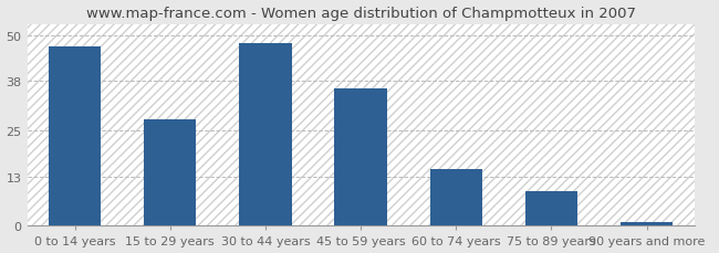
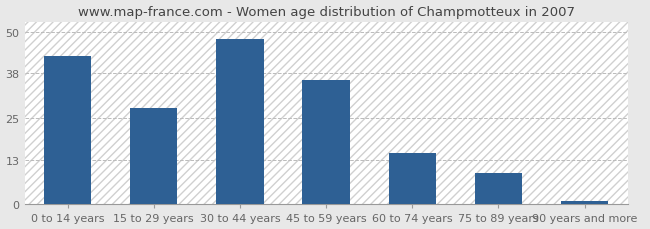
0 to 14 years: 47 -> 43
